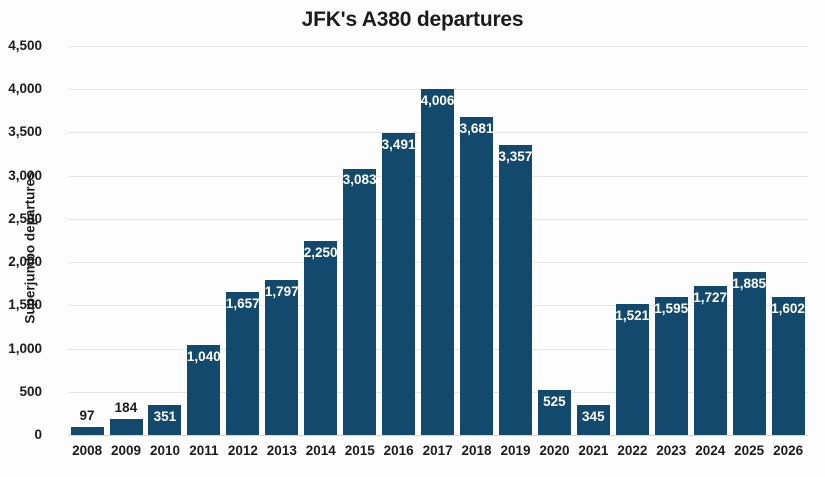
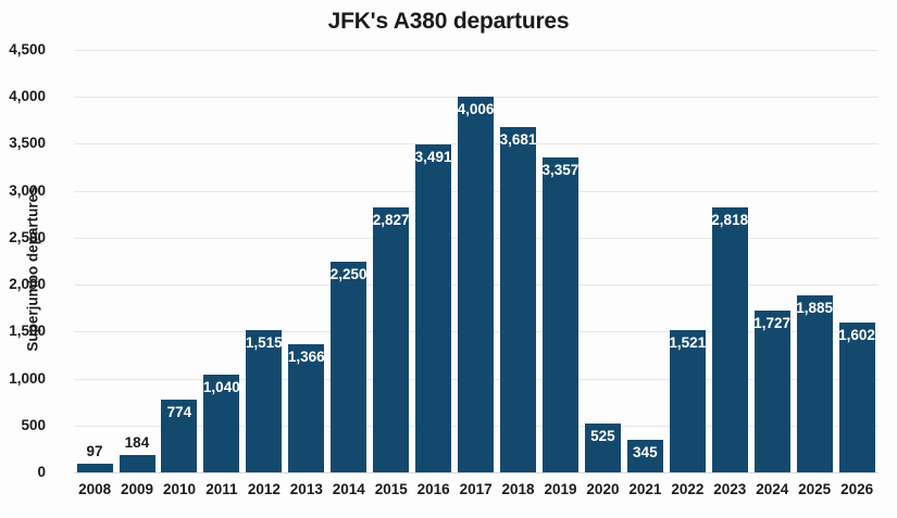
2010: 351 -> 774
2012: 1,657 -> 1,515
2013: 1,797 -> 1,366
2015: 3,083 -> 2,827
2023: 1,595 -> 2,818
